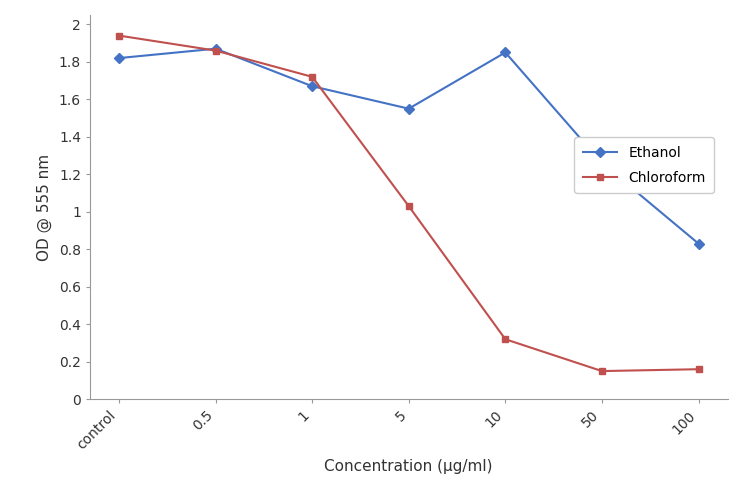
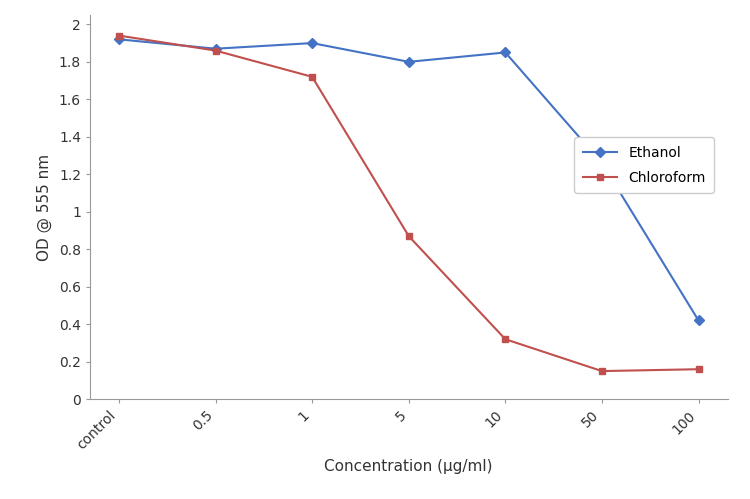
Ethanol/control: 1.82 -> 1.92
Ethanol/1: 1.67 -> 1.90
Ethanol/5: 1.55 -> 1.80
Chloroform/5: 1.03 -> 0.87
Ethanol/100: 0.83 -> 0.42
